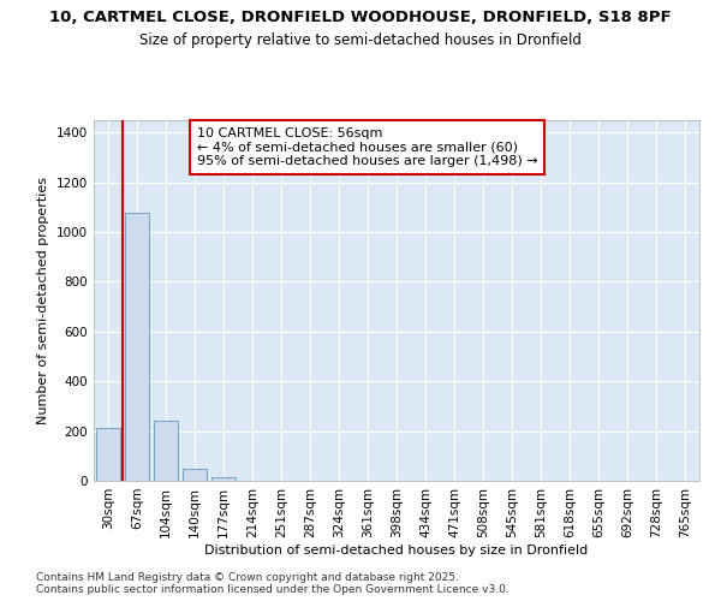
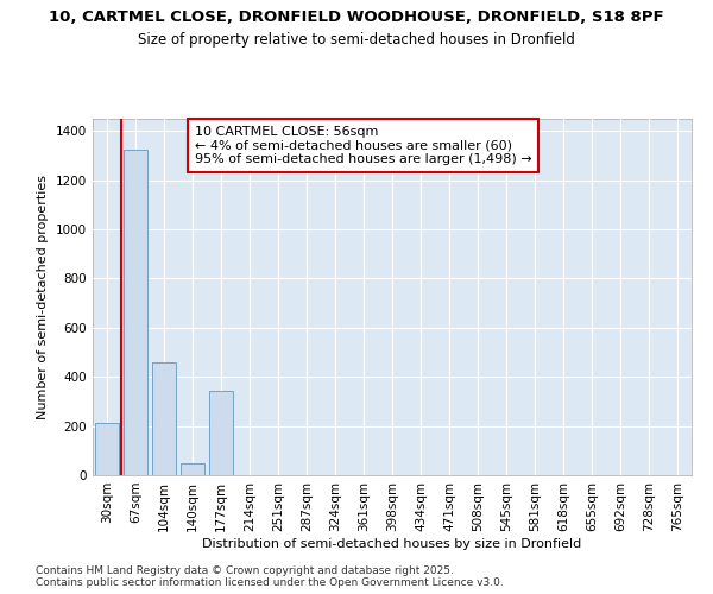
67sqm: 1080 -> 1325
104sqm: 240 -> 460
177sqm: 15 -> 345
